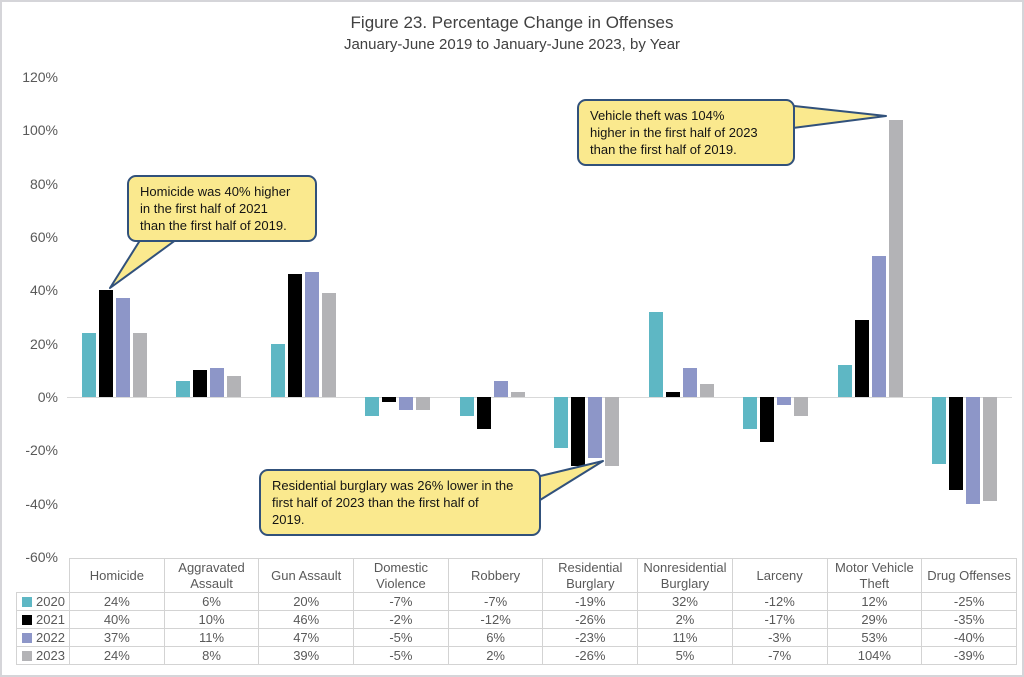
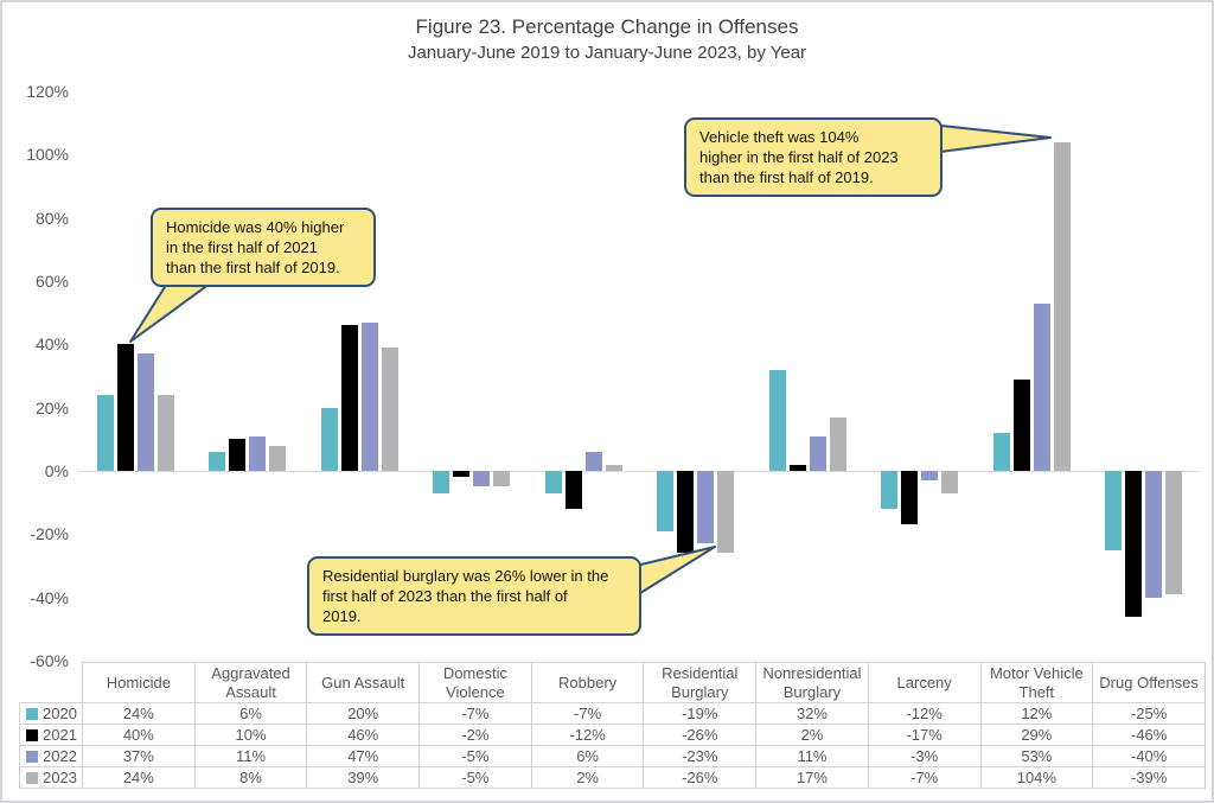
2023/Nonresidential Burglary: 5% -> 17%
2021/Drug Offenses: -35% -> -46%
